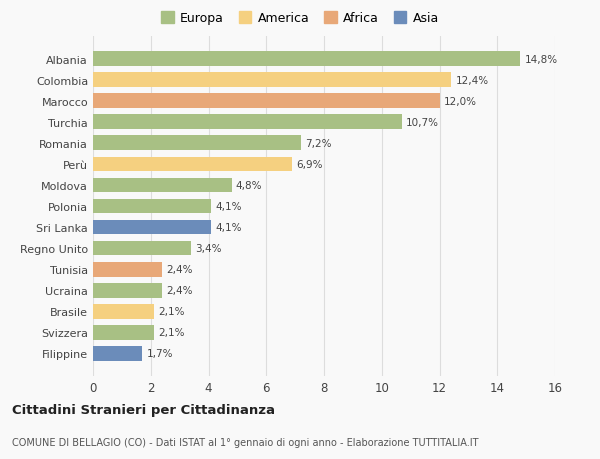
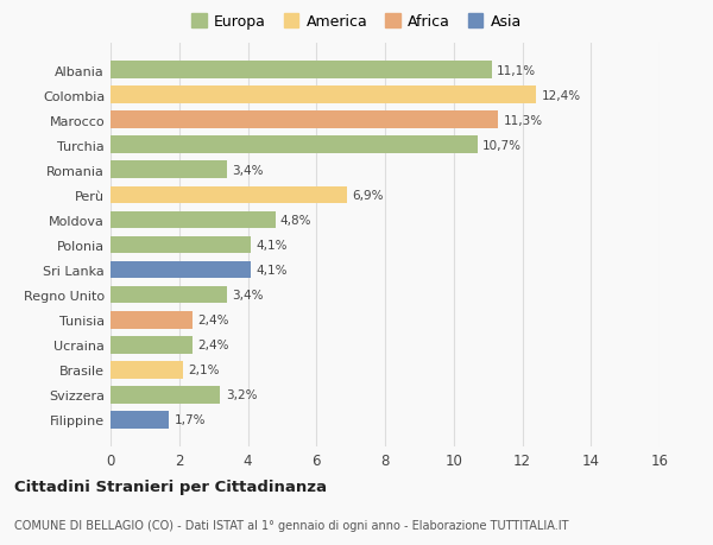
Albania: 14,8% -> 11,1%
Marocco: 12,0% -> 11,3%
Romania: 7,2% -> 3,4%
Svizzera: 2,1% -> 3,2%
